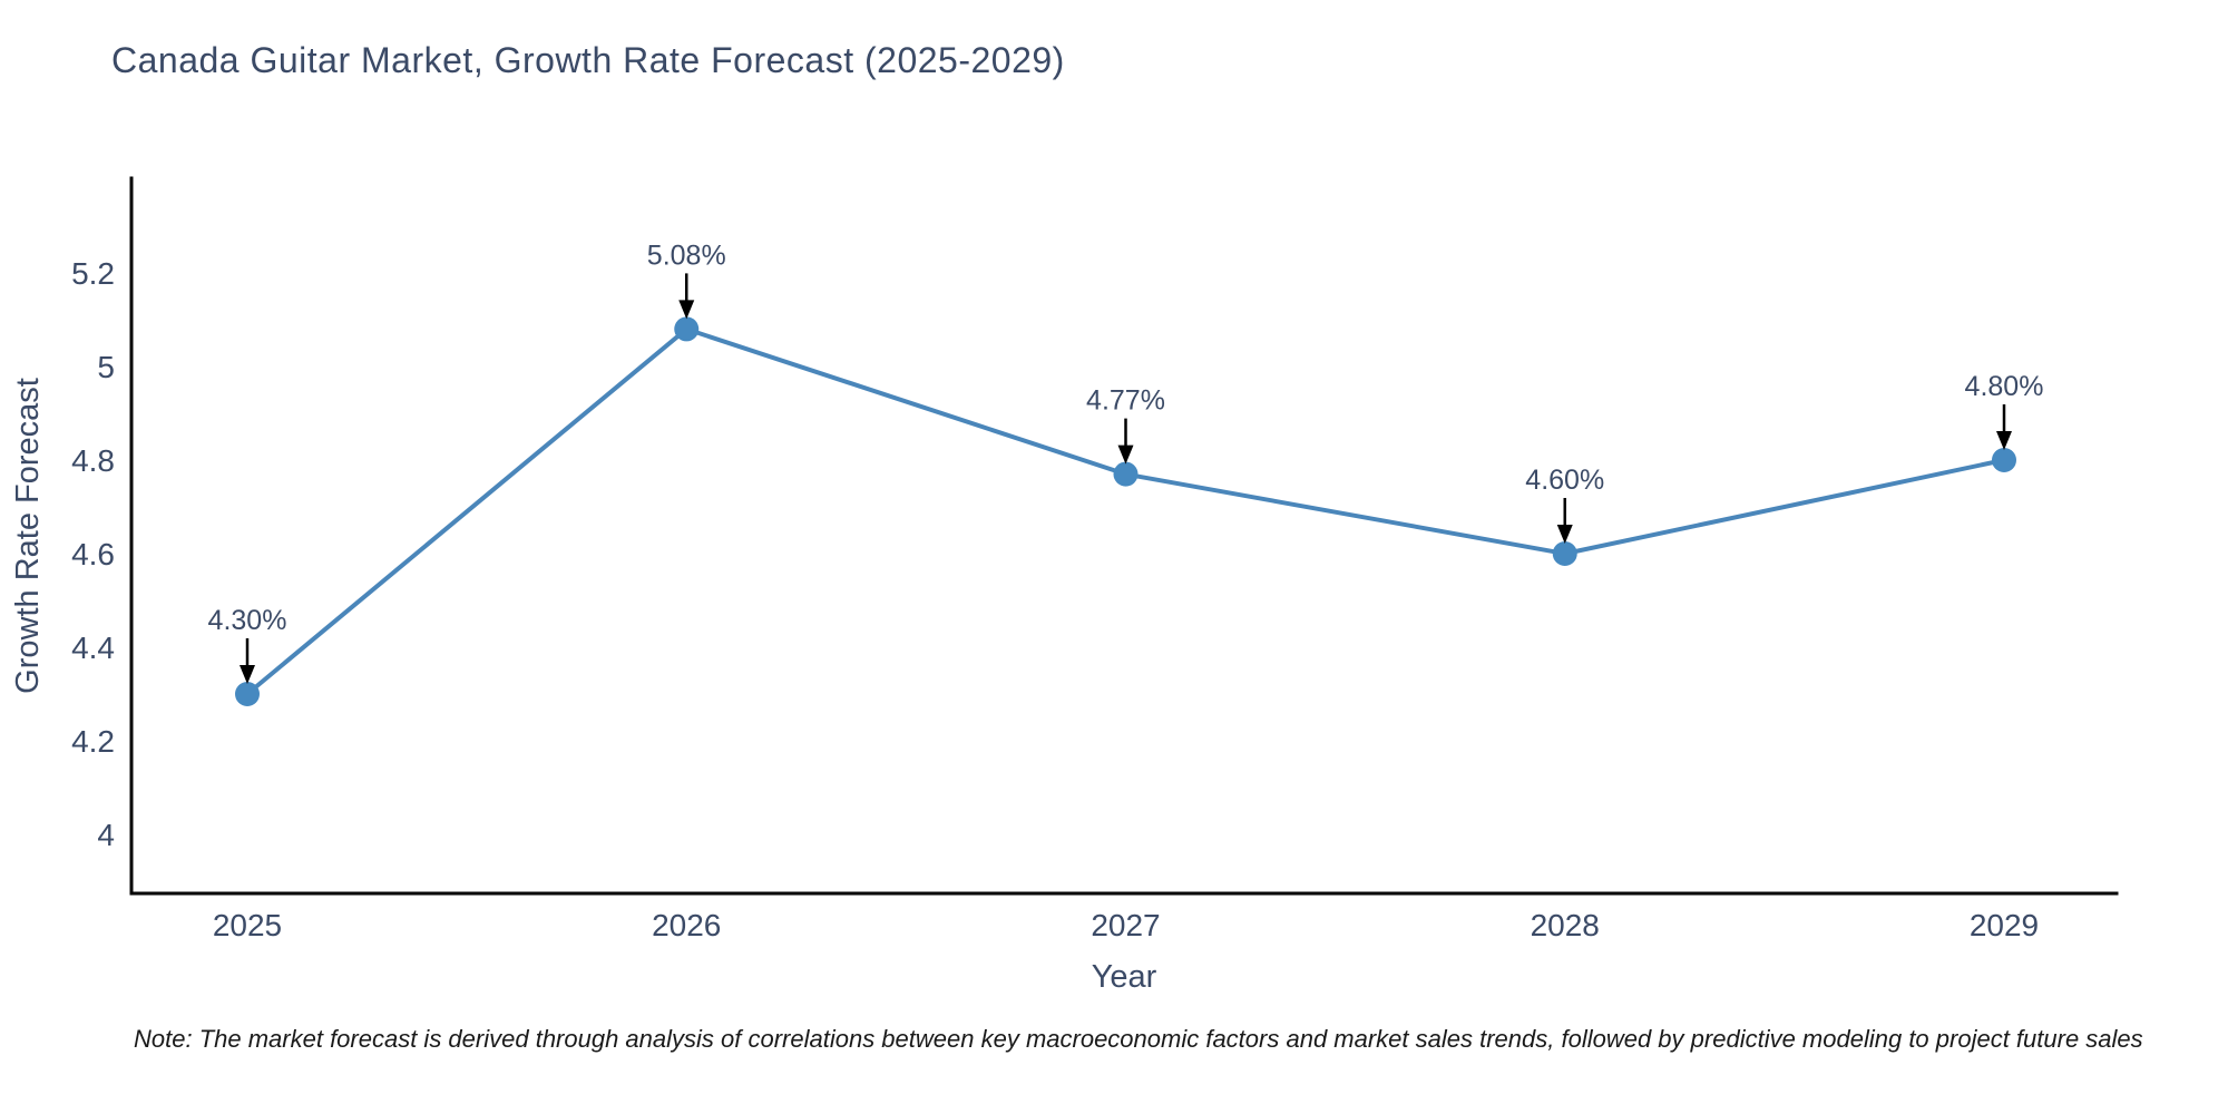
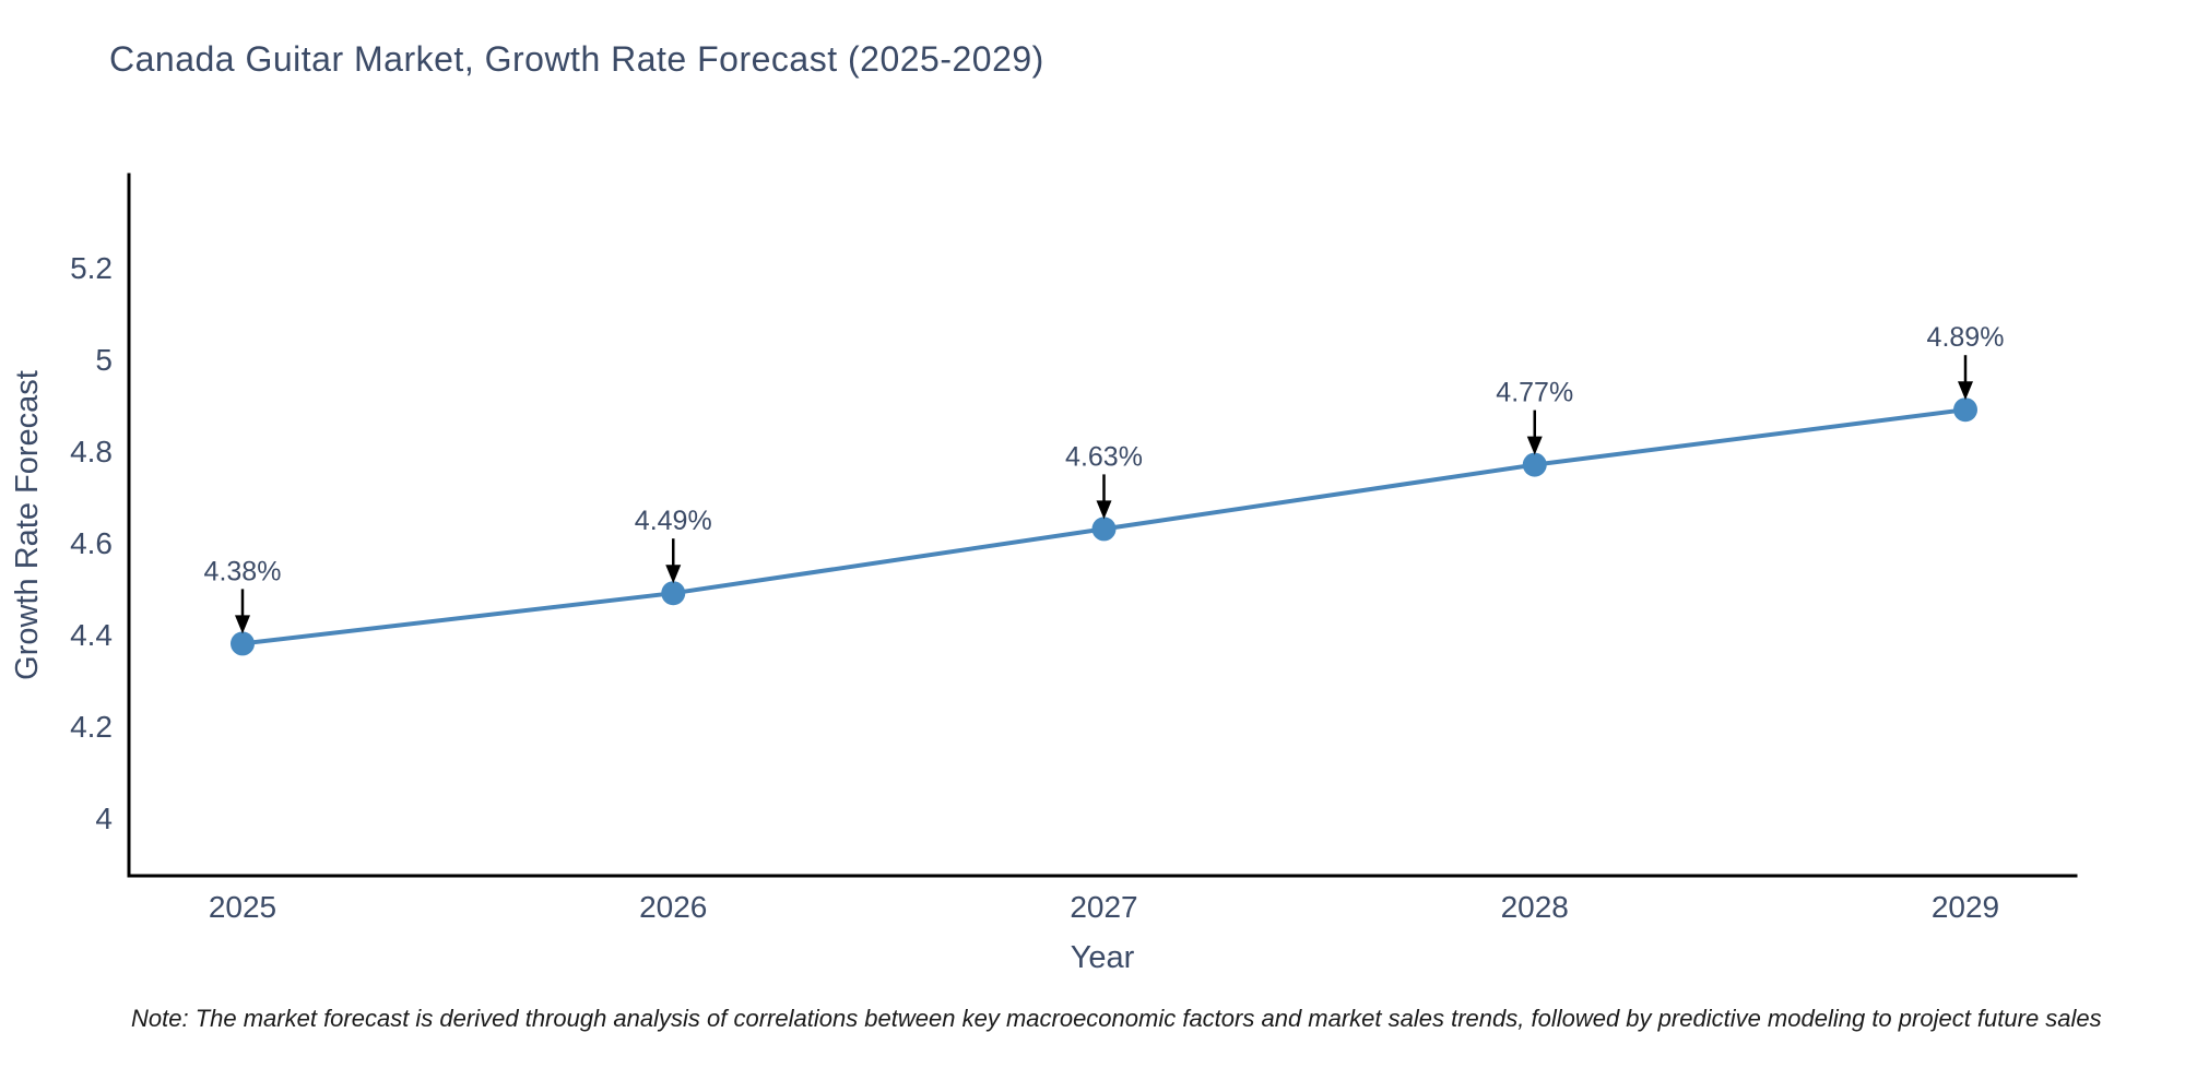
2025: 4.30% -> 4.38%
2026: 5.08% -> 4.49%
2027: 4.77% -> 4.63%
2028: 4.60% -> 4.77%
2029: 4.80% -> 4.89%
